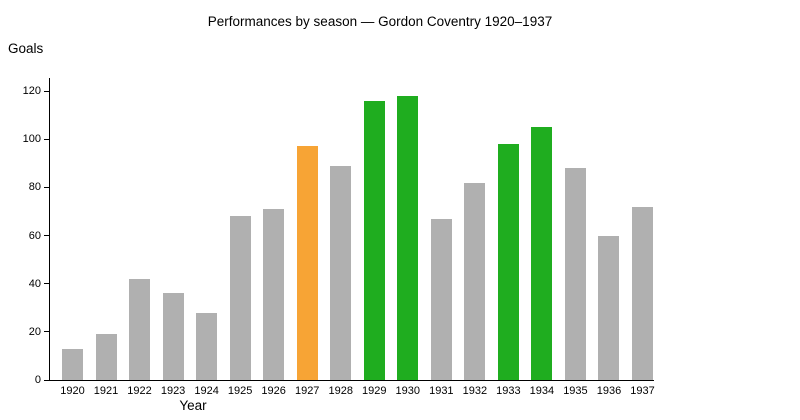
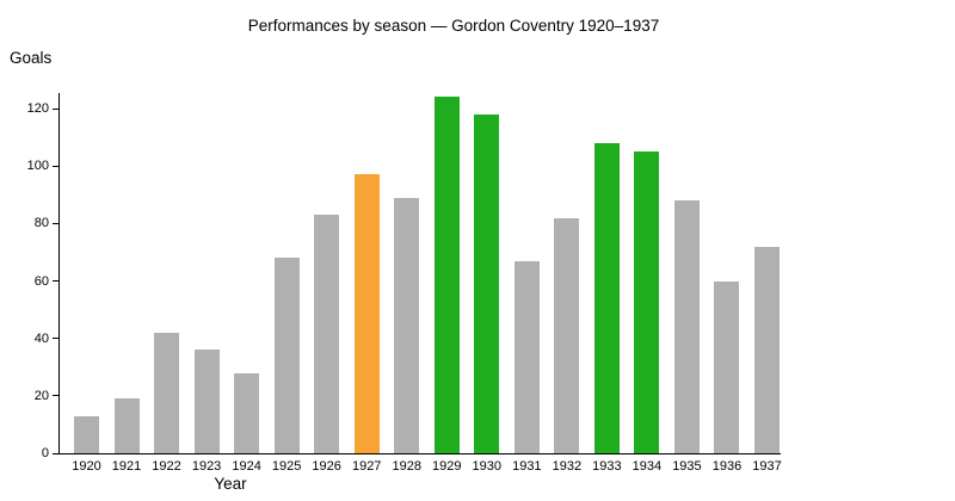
1926: 71 -> 83
1929: 116 -> 124
1933: 98 -> 108
